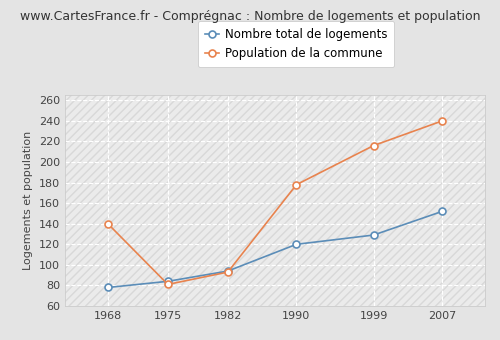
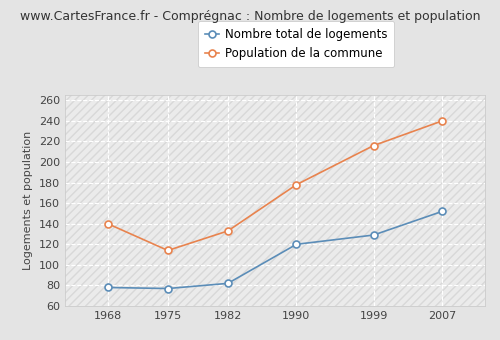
Nombre total de logements/1975: 84 -> 77
Population de la commune/1975: 81 -> 114
Nombre total de logements/1982: 94 -> 82
Population de la commune/1982: 93 -> 133
